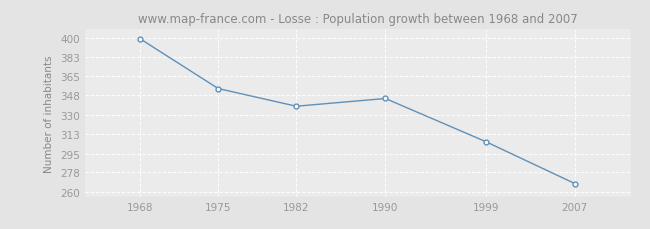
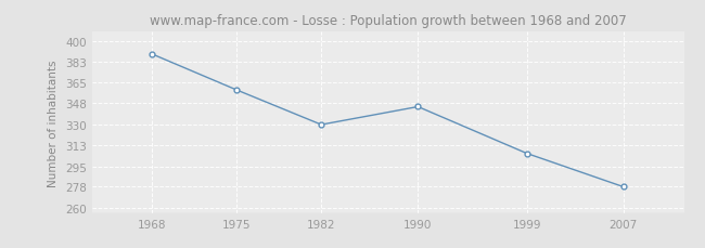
1968: 399 -> 389
1975: 354 -> 359
1982: 338 -> 330
2007: 268 -> 278
